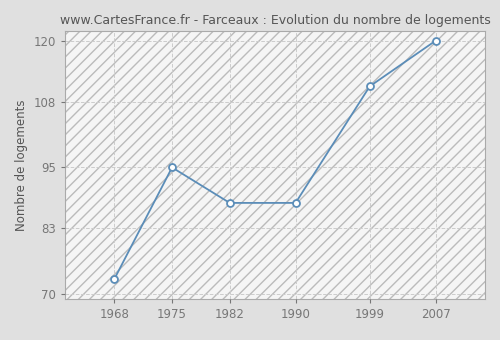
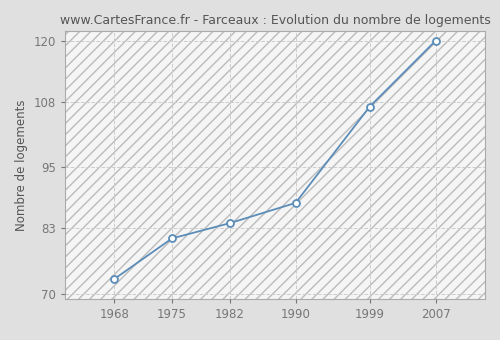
1975: 95 -> 81
1982: 88 -> 84
1999: 111 -> 107
